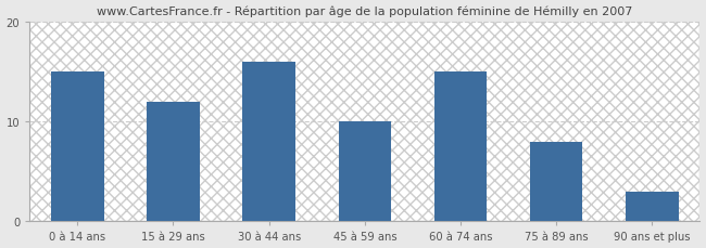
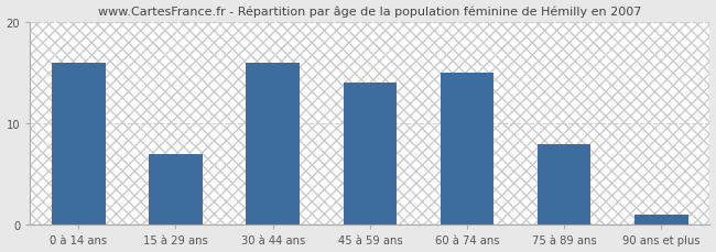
0 à 14 ans: 15 -> 16
15 à 29 ans: 12 -> 7
45 à 59 ans: 10 -> 14
90 ans et plus: 3 -> 1
